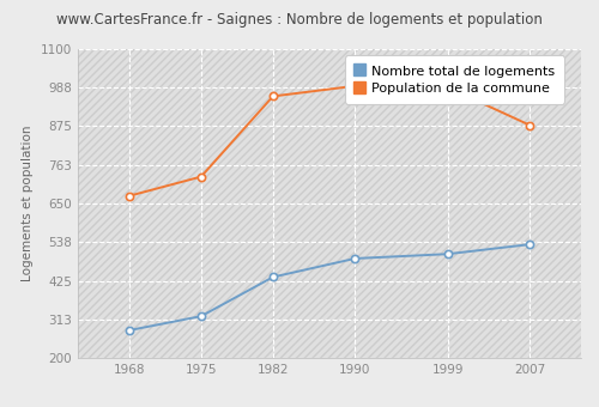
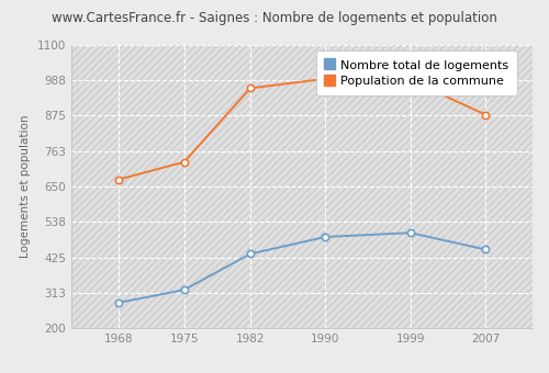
Nombre total de logements/2007: 531 -> 450
